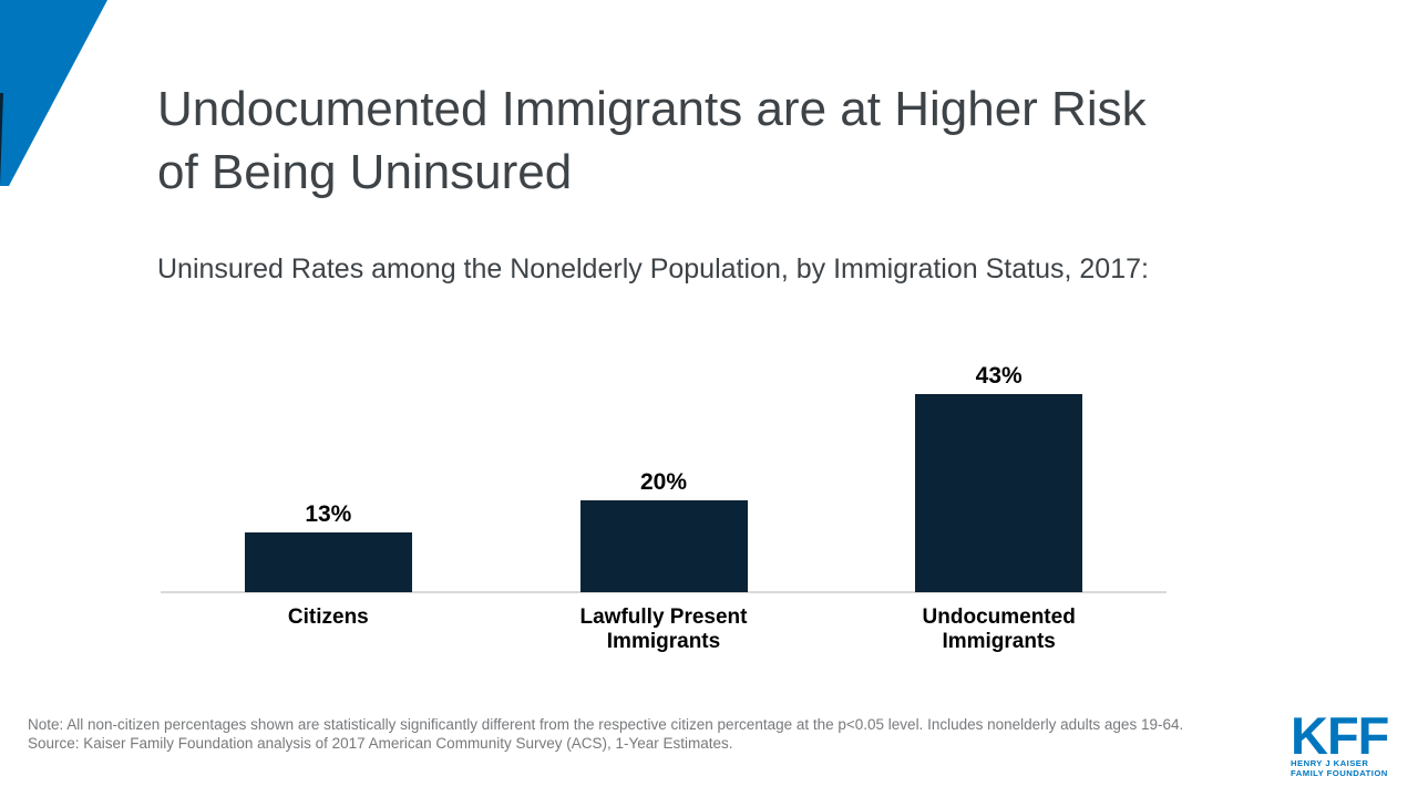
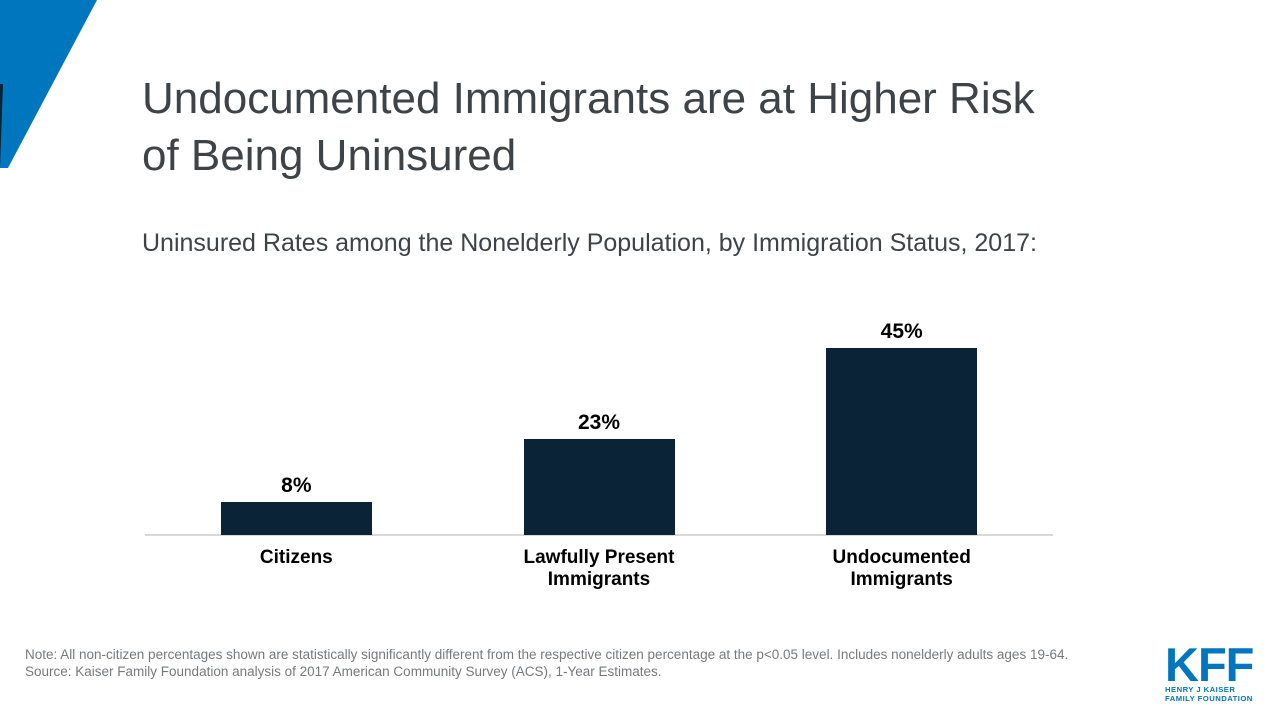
Citizens: 13% -> 8%
Lawfully Present Immigrants: 20% -> 23%
Undocumented Immigrants: 43% -> 45%
